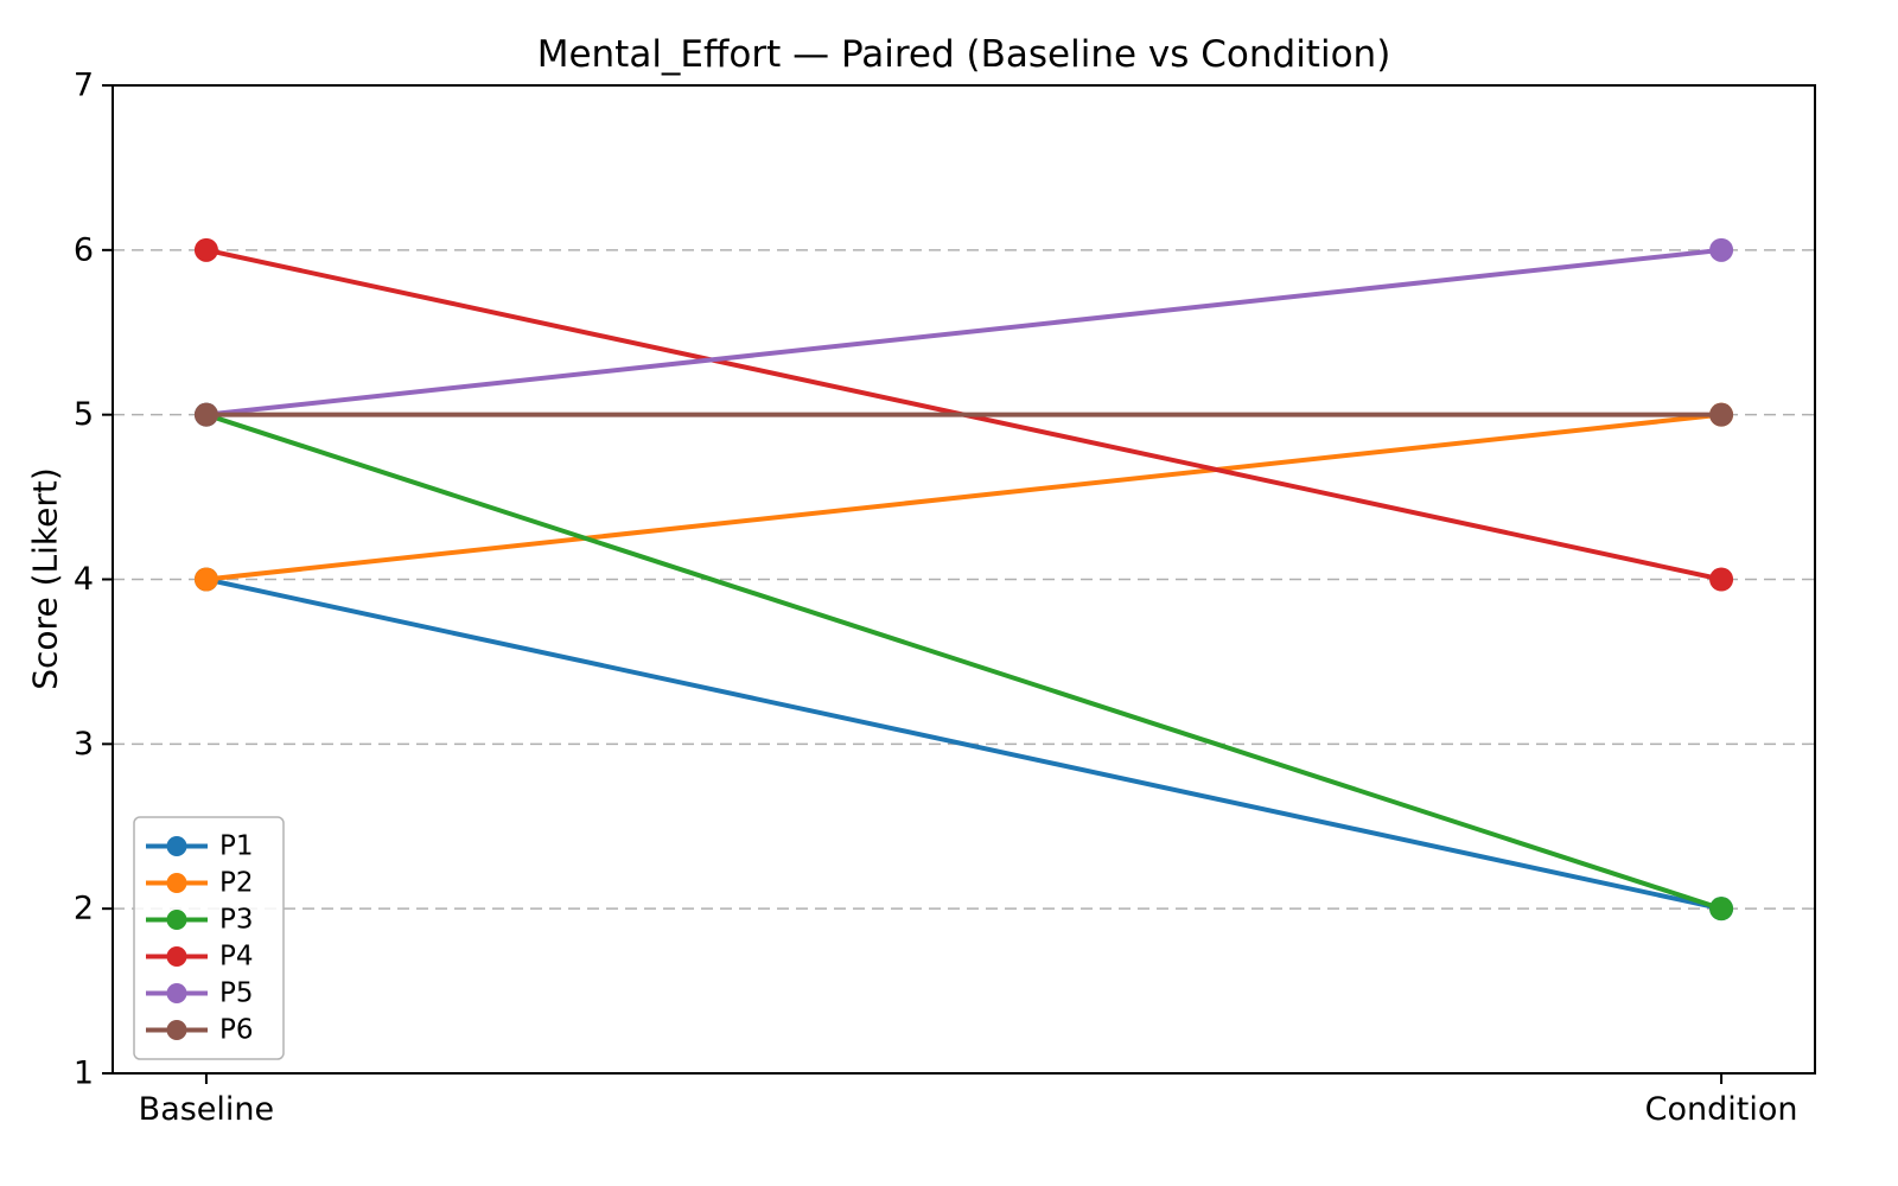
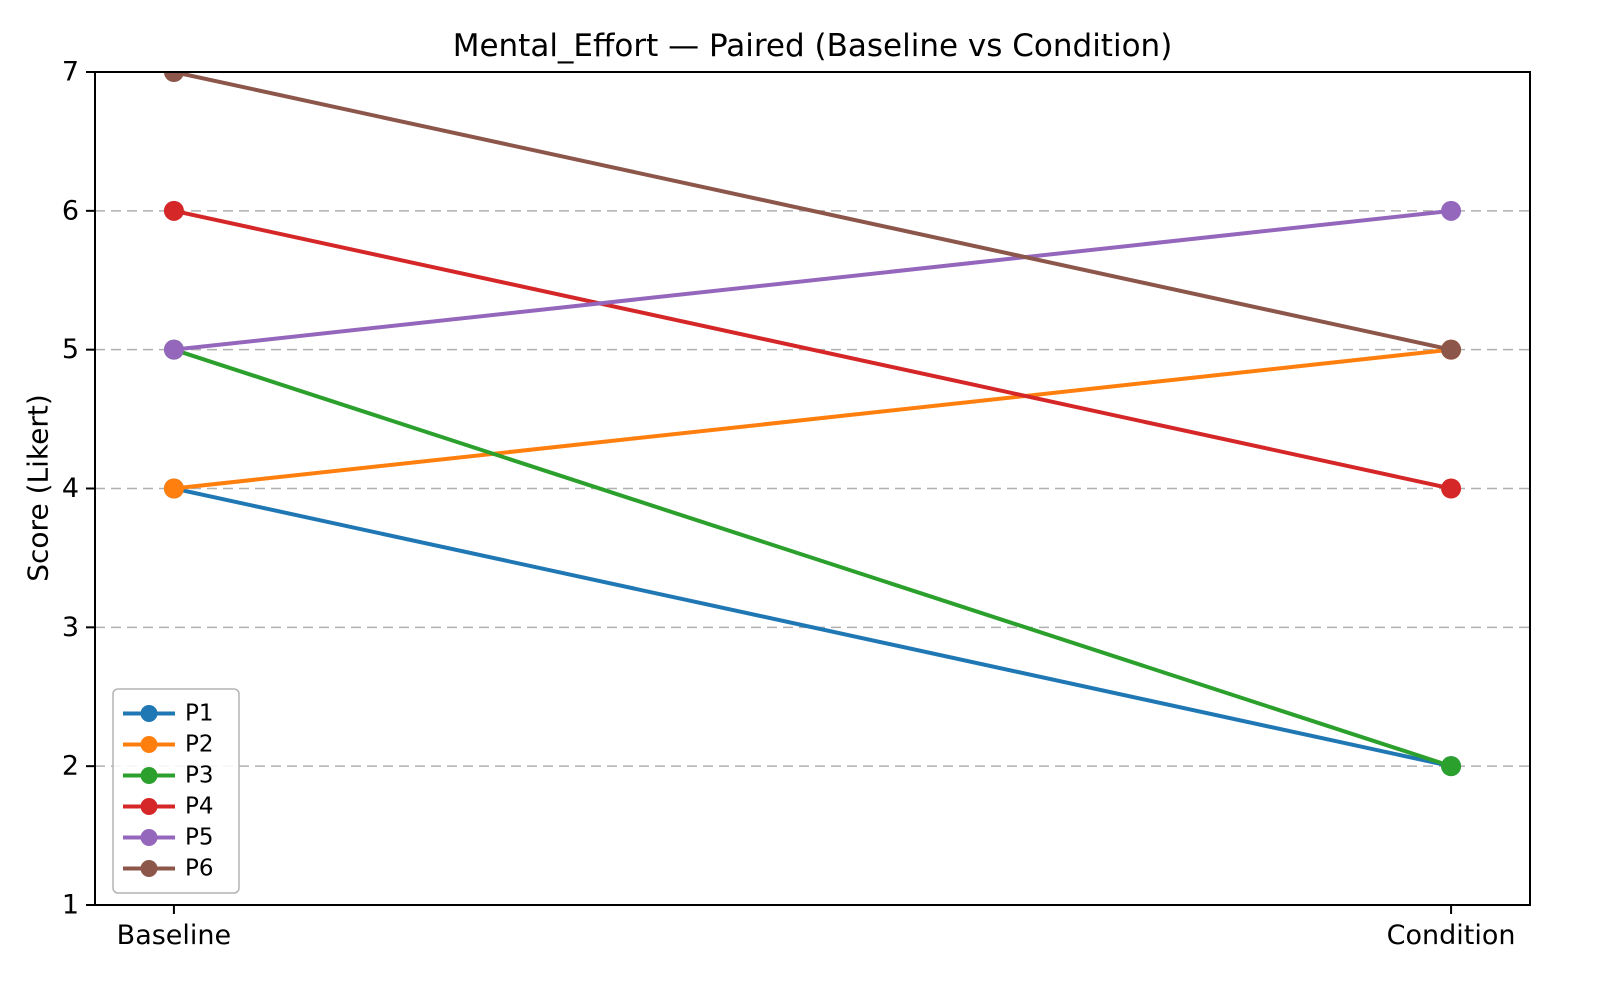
P6/Baseline: 5 -> 7
